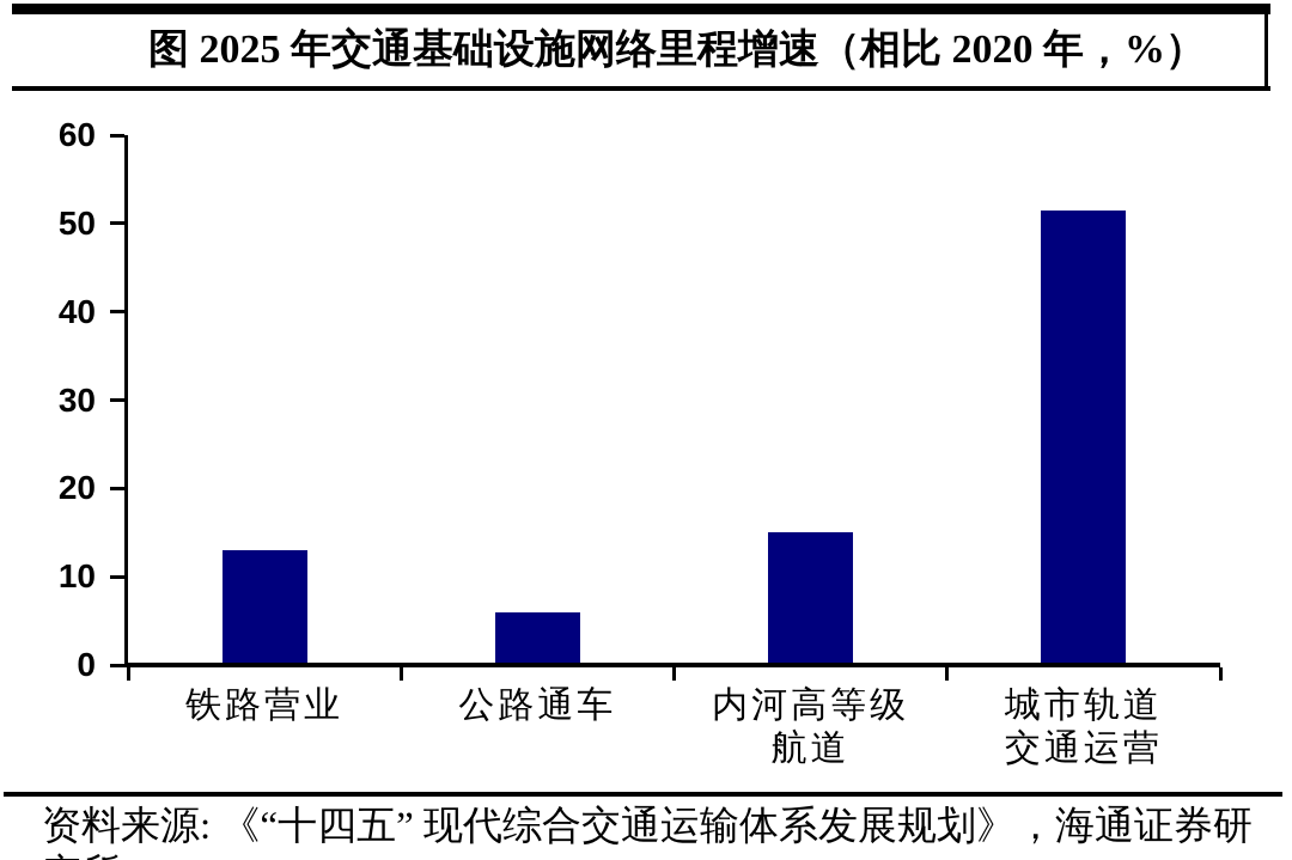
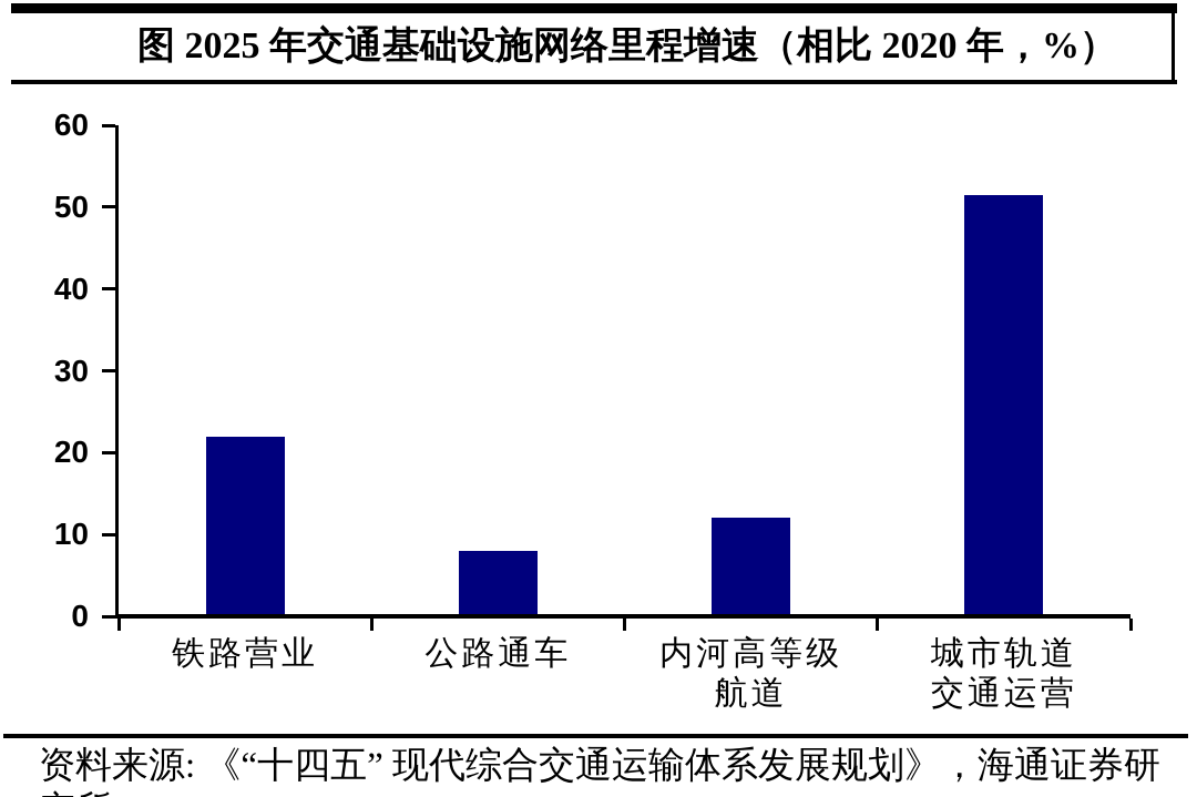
铁路营业: 13 -> 22
公路通车: 6 -> 8
内河高等级航道: 15 -> 12
